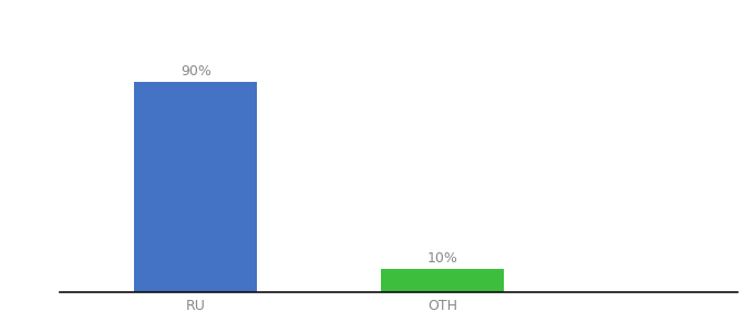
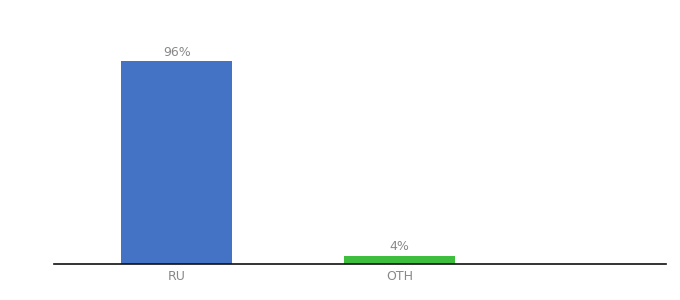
RU: 90% -> 96%
OTH: 10% -> 4%
